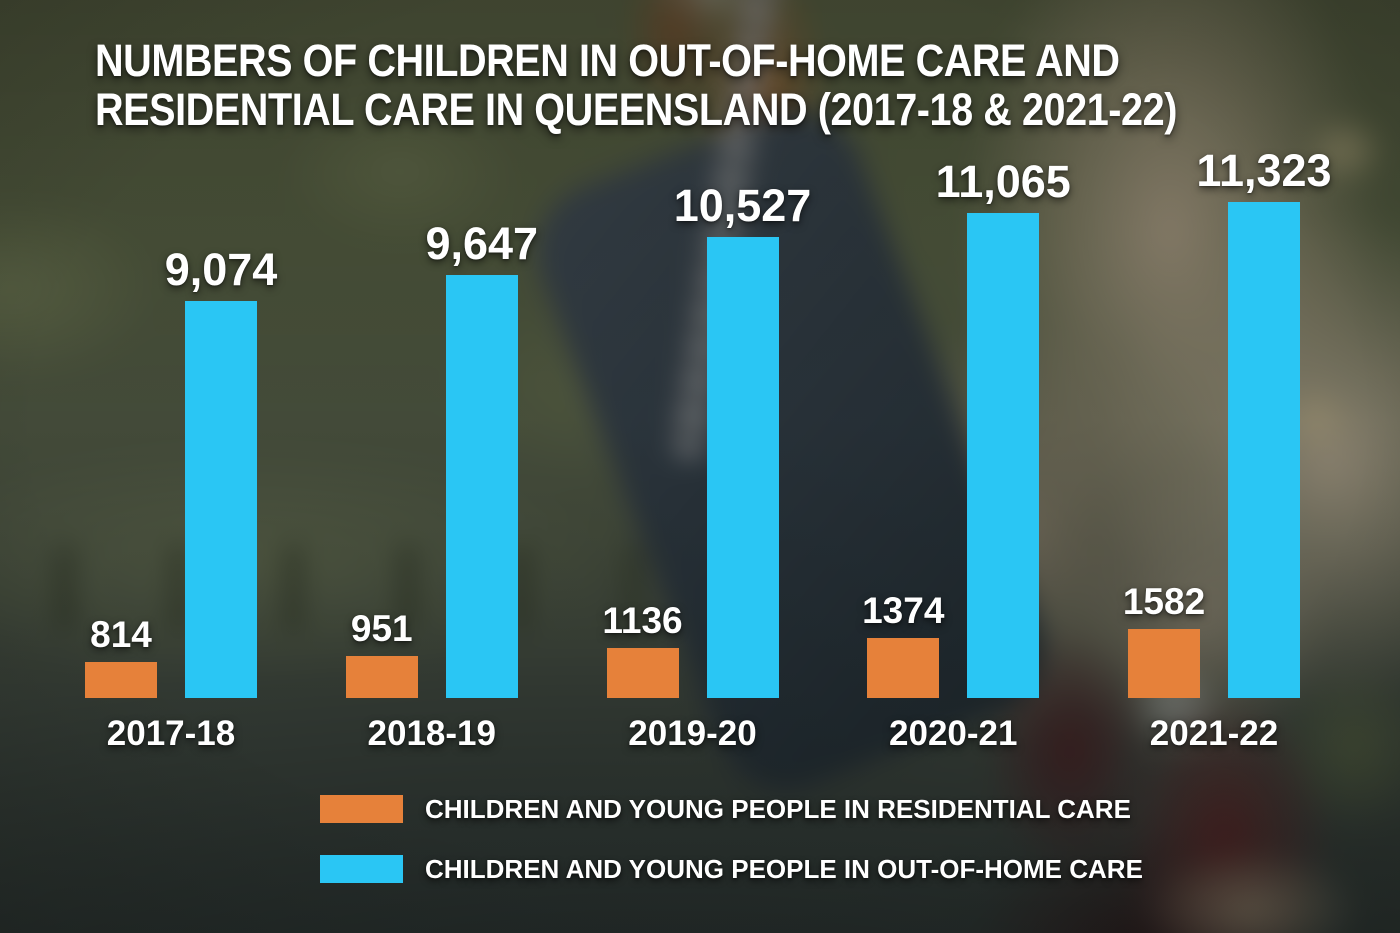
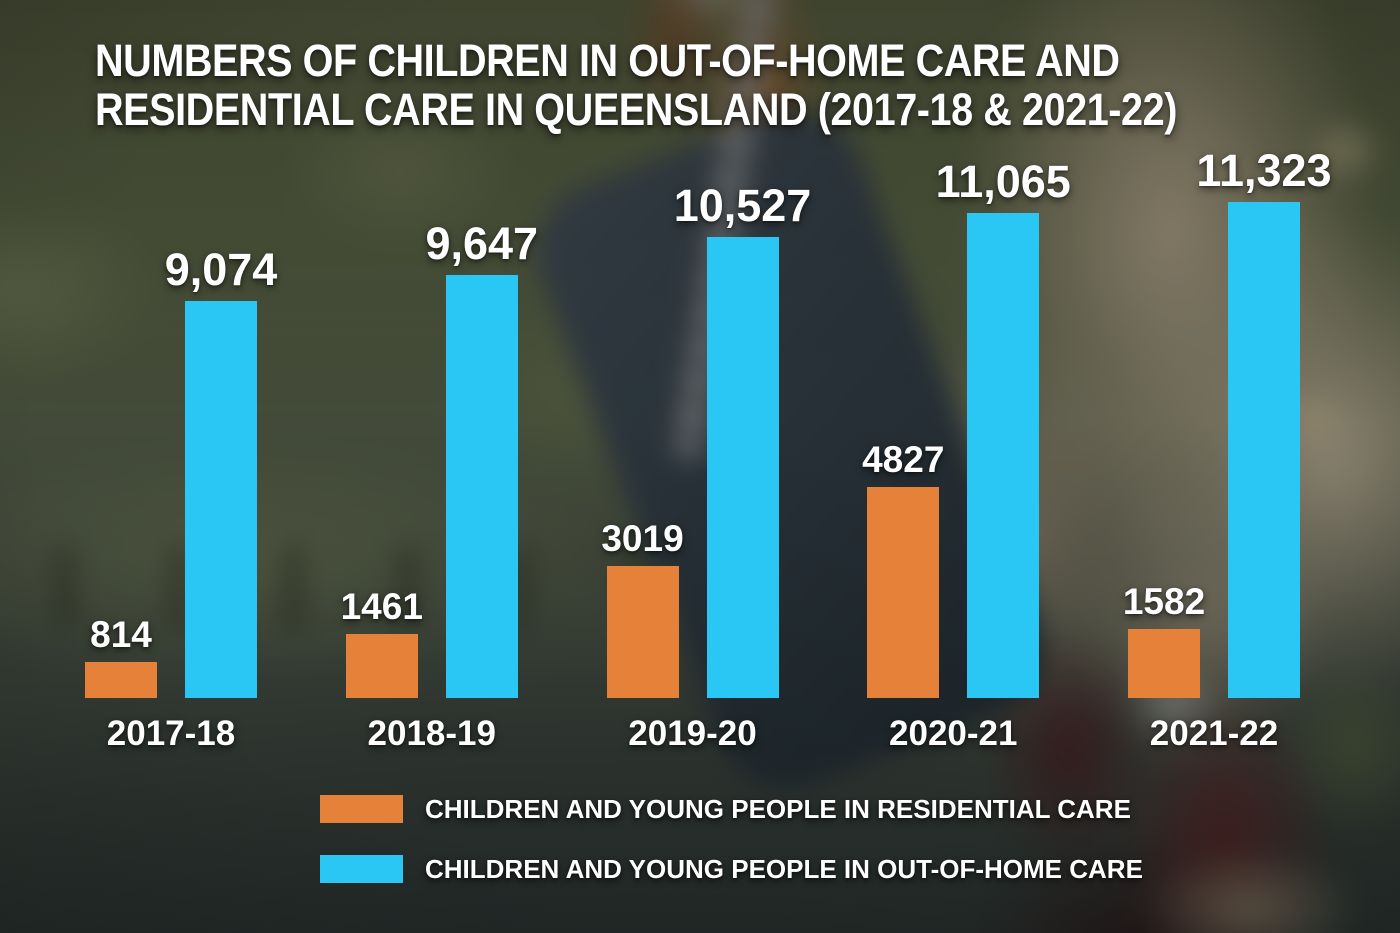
CHILDREN AND YOUNG PEOPLE IN RESIDENTIAL CARE/2018-19: 951 -> 1461
CHILDREN AND YOUNG PEOPLE IN RESIDENTIAL CARE/2019-20: 1136 -> 3019
CHILDREN AND YOUNG PEOPLE IN RESIDENTIAL CARE/2020-21: 1374 -> 4827
